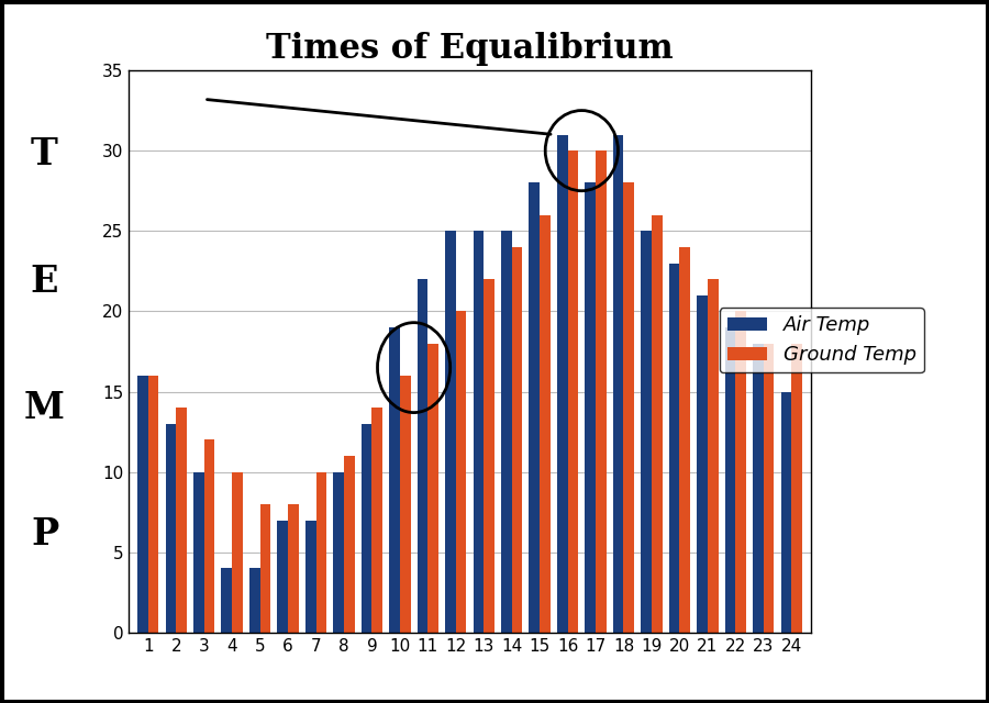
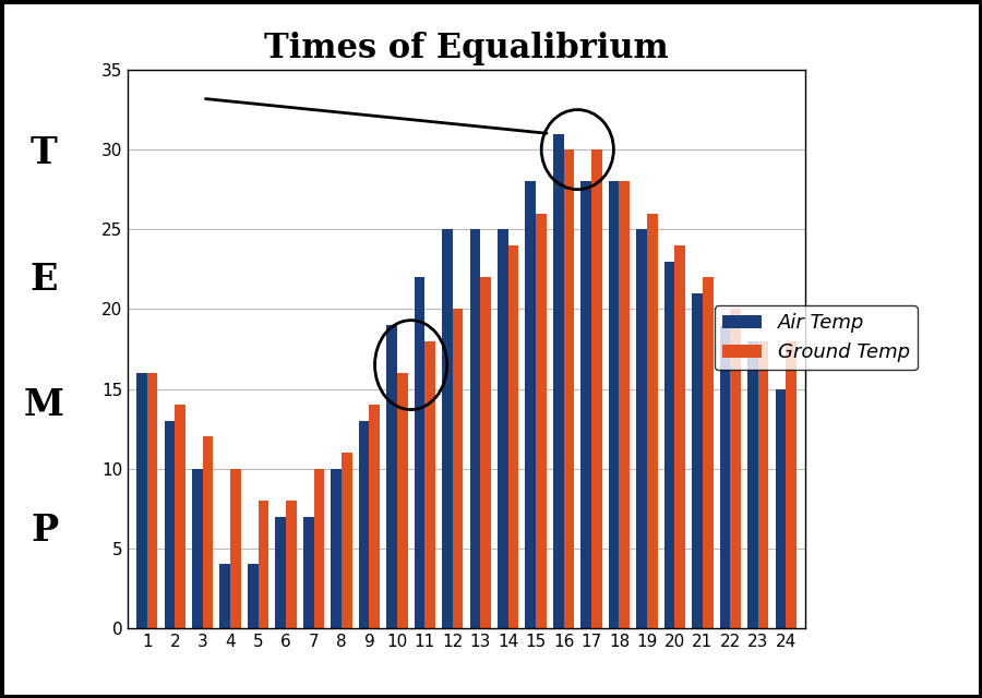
Air Temp/18: 31 -> 28
